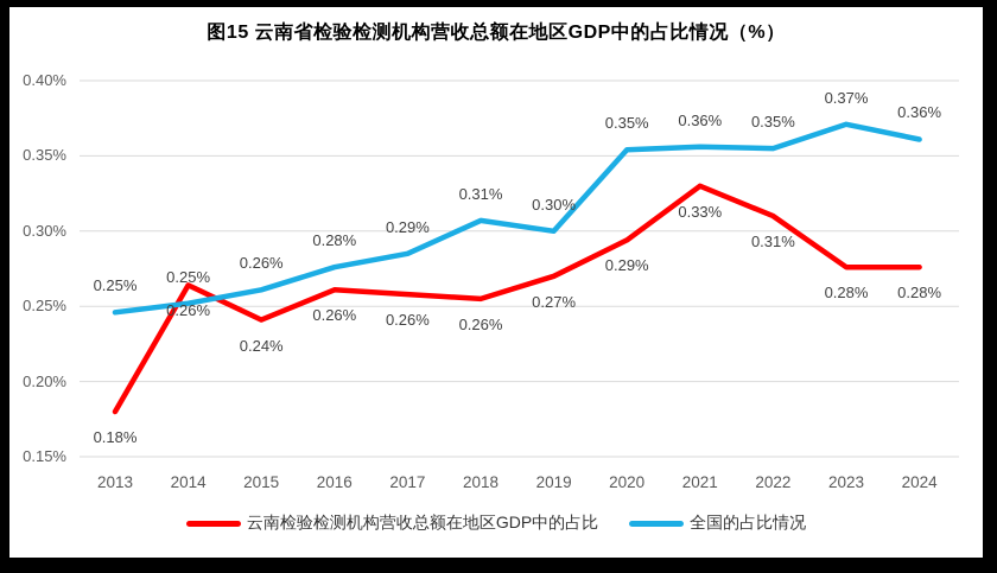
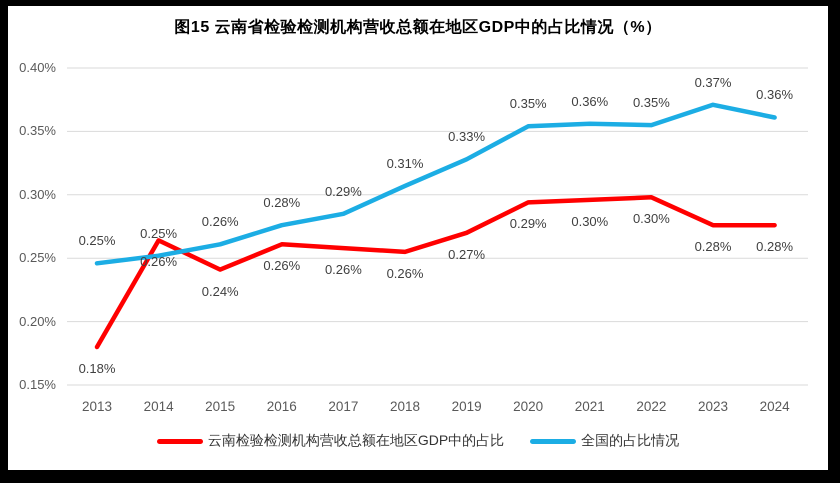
全国的占比情况/2019: 0.30% -> 0.33%
云南检验检测机构营收总额在地区GDP中的占比/2021: 0.33% -> 0.30%
云南检验检测机构营收总额在地区GDP中的占比/2022: 0.31% -> 0.30%
